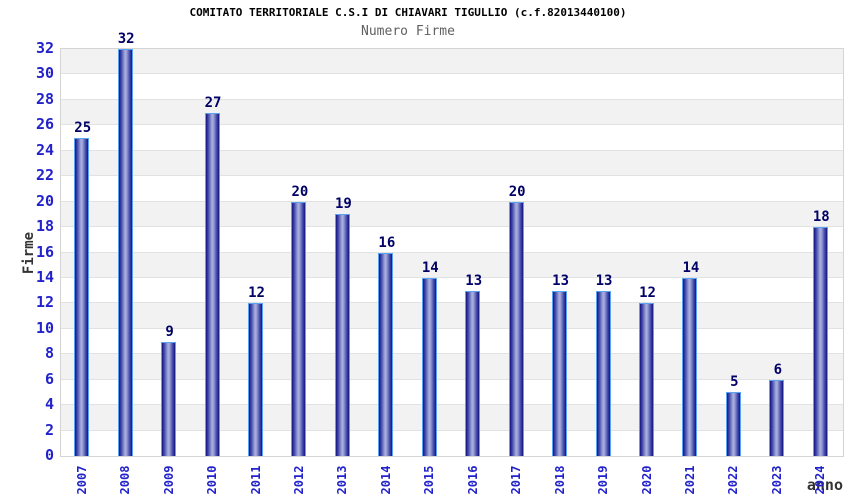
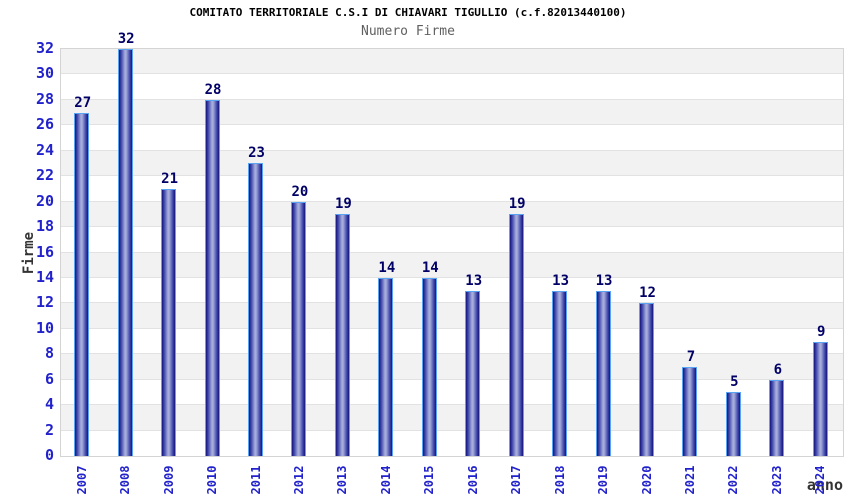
2007: 25 -> 27
2009: 9 -> 21
2010: 27 -> 28
2011: 12 -> 23
2014: 16 -> 14
2017: 20 -> 19
2021: 14 -> 7
2024: 18 -> 9
